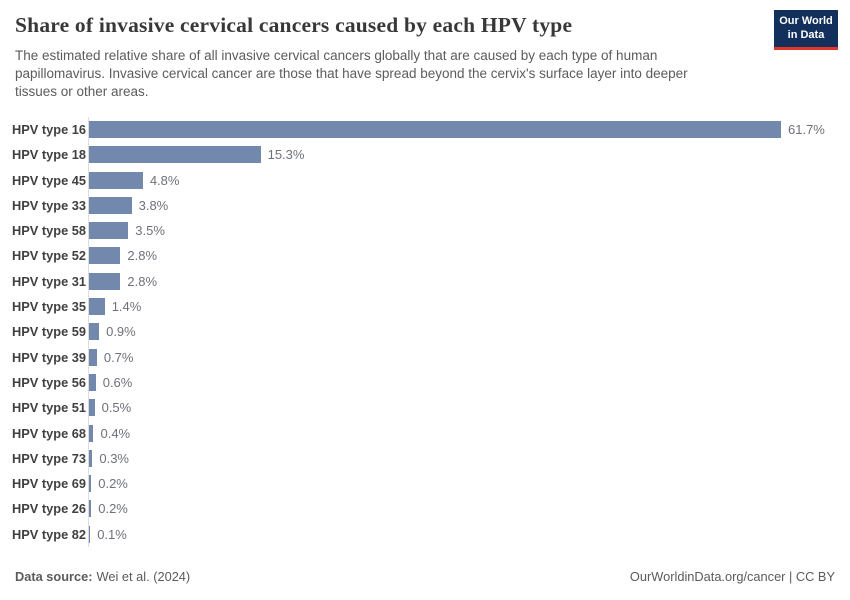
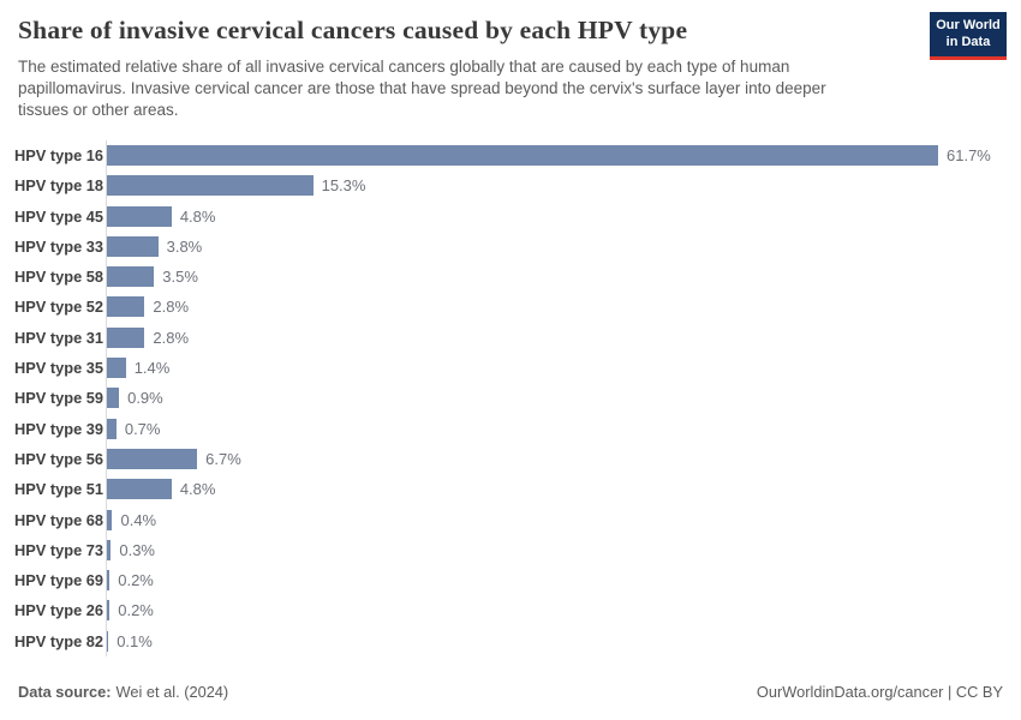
HPV type 56: 0.6% -> 6.7%
HPV type 51: 0.5% -> 4.8%
